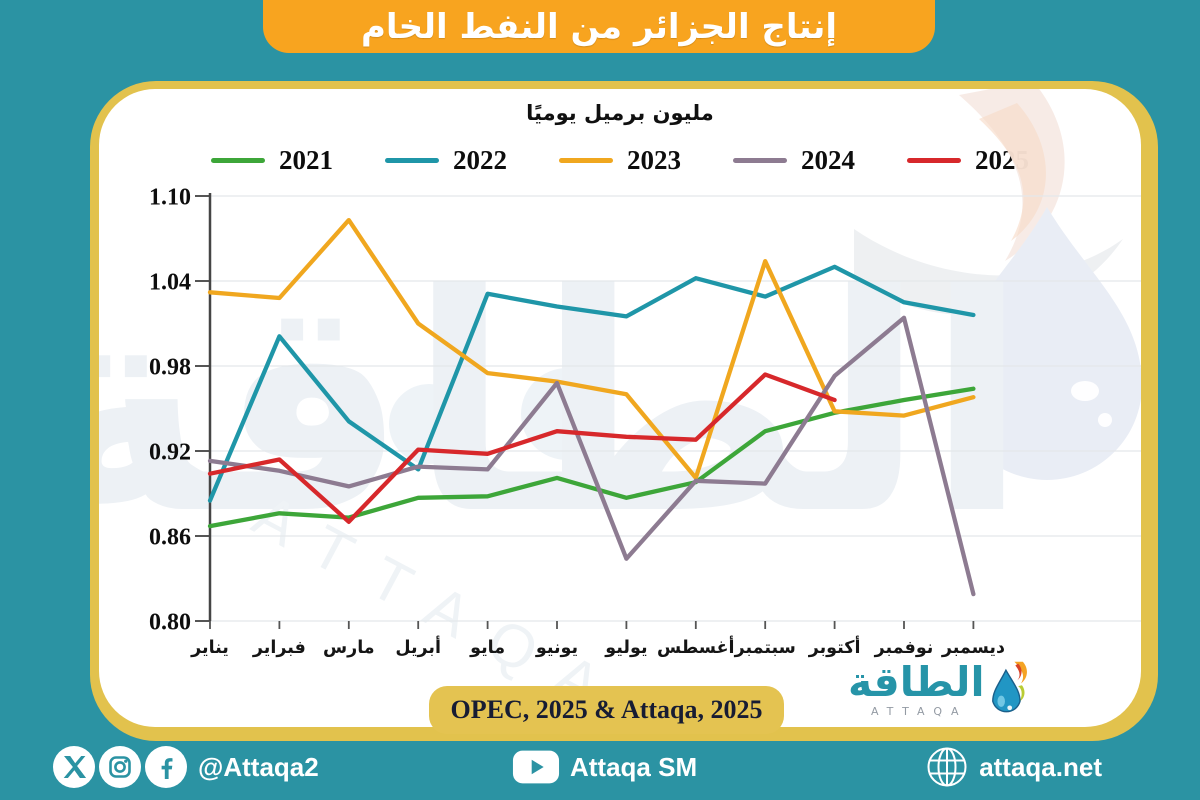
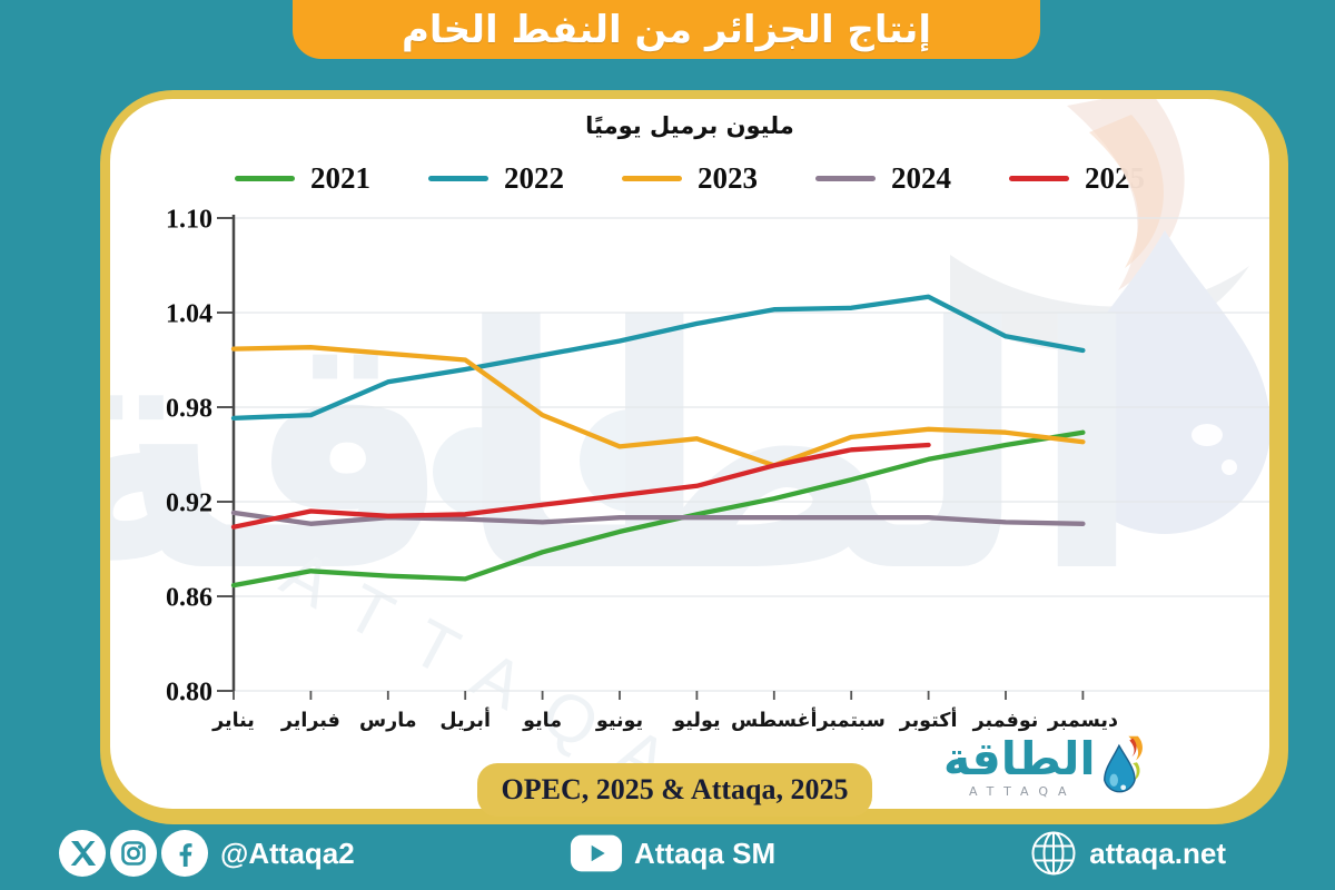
2022/يناير: 0.885 -> 0.973
2023/يناير: 1.032 -> 1.017
2022/فبراير: 1.001 -> 0.975
2023/فبراير: 1.028 -> 1.018
2022/مارس: 0.941 -> 0.996
2023/مارس: 1.083 -> 1.014
2024/مارس: 0.895 -> 0.910
2025/مارس: 0.870 -> 0.911
2021/أبريل: 0.887 -> 0.871
2022/أبريل: 0.907 -> 1.004
2025/أبريل: 0.921 -> 0.912
2022/مايو: 1.031 -> 1.013
2023/يونيو: 0.969 -> 0.955
2024/يونيو: 0.968 -> 0.910
2025/يونيو: 0.934 -> 0.924
2021/يوليو: 0.887 -> 0.912
2022/يوليو: 1.015 -> 1.033
2024/يوليو: 0.844 -> 0.910
2021/أغسطس: 0.898 -> 0.922
2023/أغسطس: 0.901 -> 0.943
2024/أغسطس: 0.899 -> 0.910
2025/أغسطس: 0.928 -> 0.943
2022/سبتمبر: 1.029 -> 1.043
2023/سبتمبر: 1.054 -> 0.961
2024/سبتمبر: 0.897 -> 0.910
2025/سبتمبر: 0.974 -> 0.953
2023/أكتوبر: 0.948 -> 0.966
2024/أكتوبر: 0.973 -> 0.910
2023/نوفمبر: 0.945 -> 0.964
2024/نوفمبر: 1.014 -> 0.907
2024/ديسمبر: 0.819 -> 0.906
